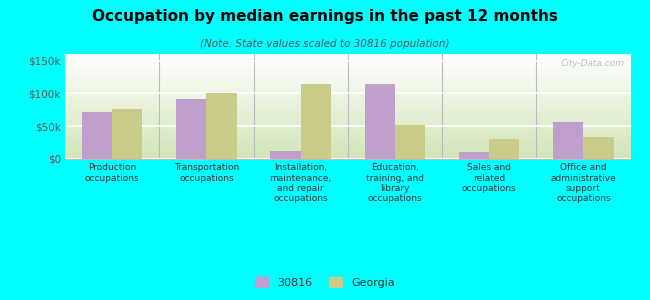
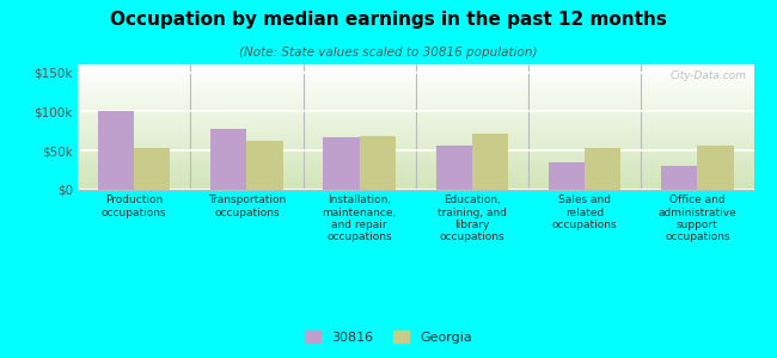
30816/Production occupations: $72k -> $101k
Georgia/Production occupations: $76k -> $53k
30816/Transportation occupations: $92k -> $78k
Georgia/Transportation occupations: $100k -> $63k
30816/Installation, maintenance, and repair occupations: $12k -> $67k
Georgia/Installation, maintenance, and repair occupations: $114k -> $68k
30816/Education, training, and library occupations: $114k -> $57k
Georgia/Education, training, and library occupations: $52k -> $72k
30816/Sales and related occupations: $10k -> $35k
Georgia/Sales and related occupations: $30k -> $53k
30816/Office and administrative support occupations: $56k -> $31k
Georgia/Office and administrative support occupations: $34k -> $57k
